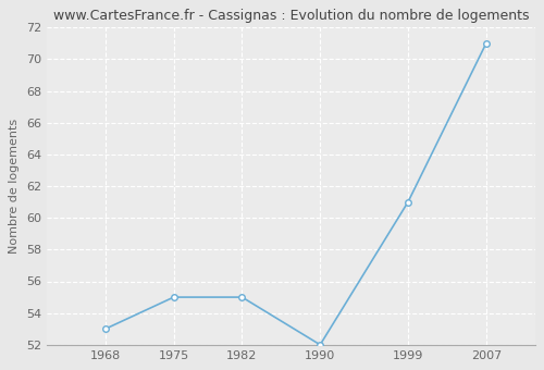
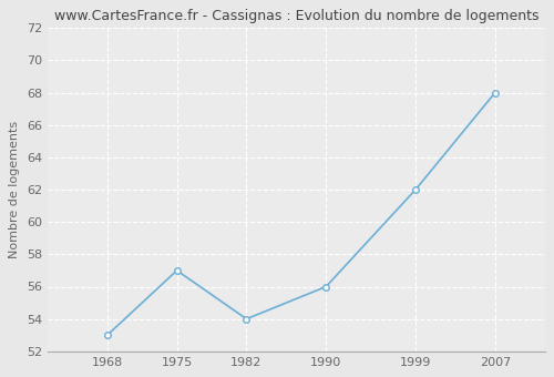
1975: 55 -> 57
1982: 55 -> 54
1990: 52 -> 56
1999: 61 -> 62
2007: 71 -> 68
